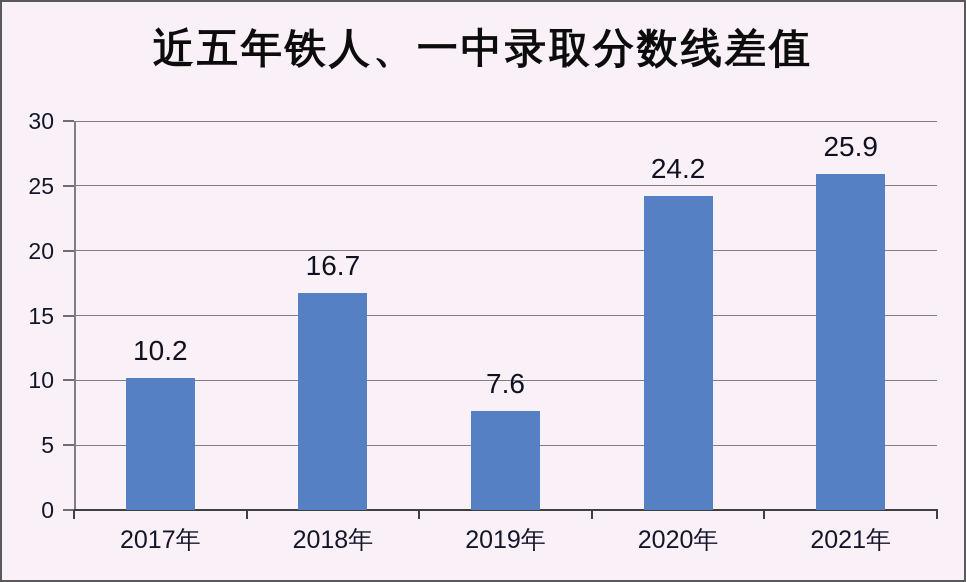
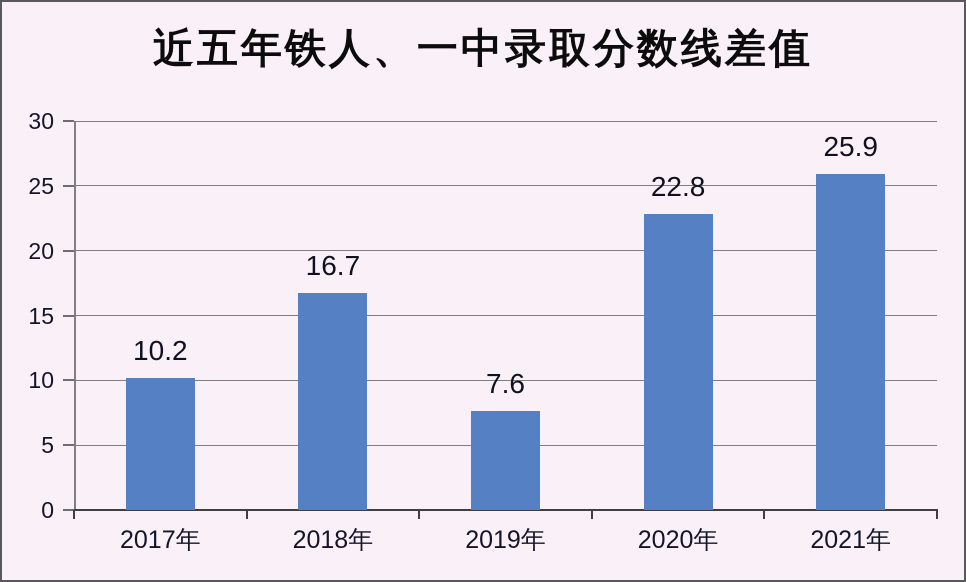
2020年: 24.2 -> 22.8
